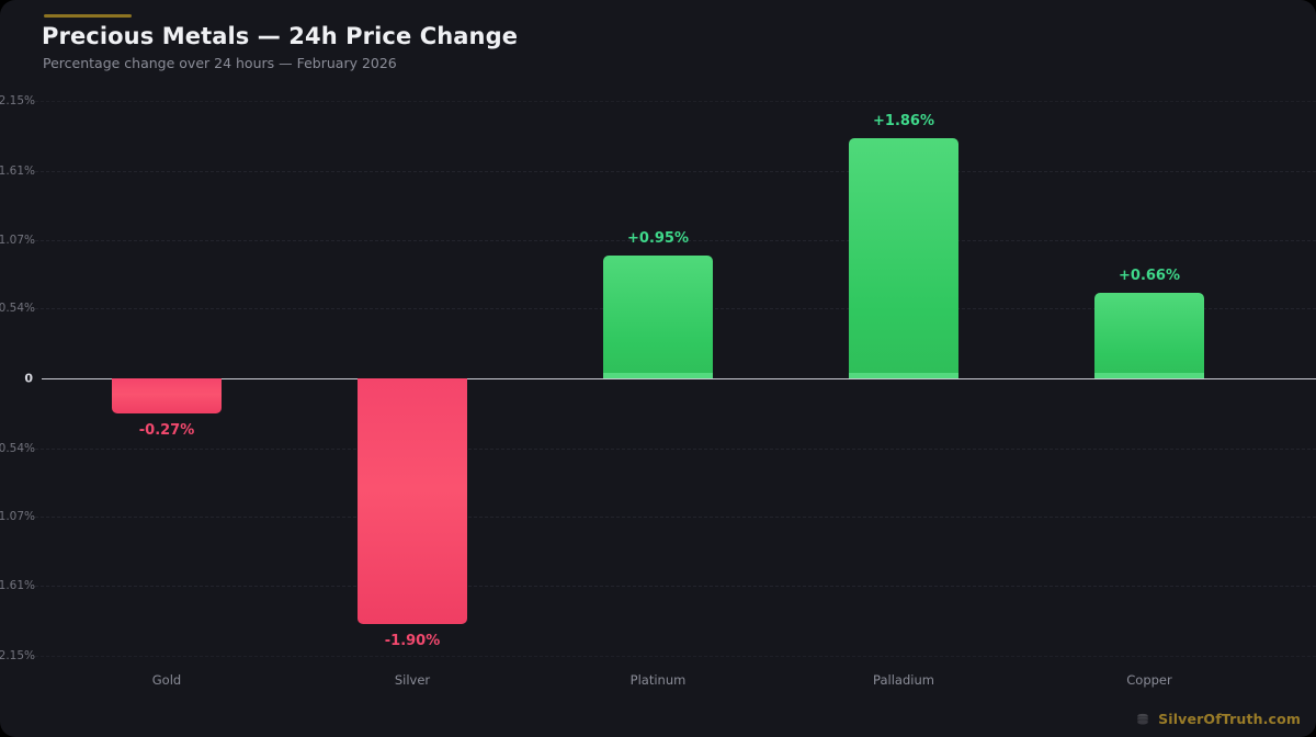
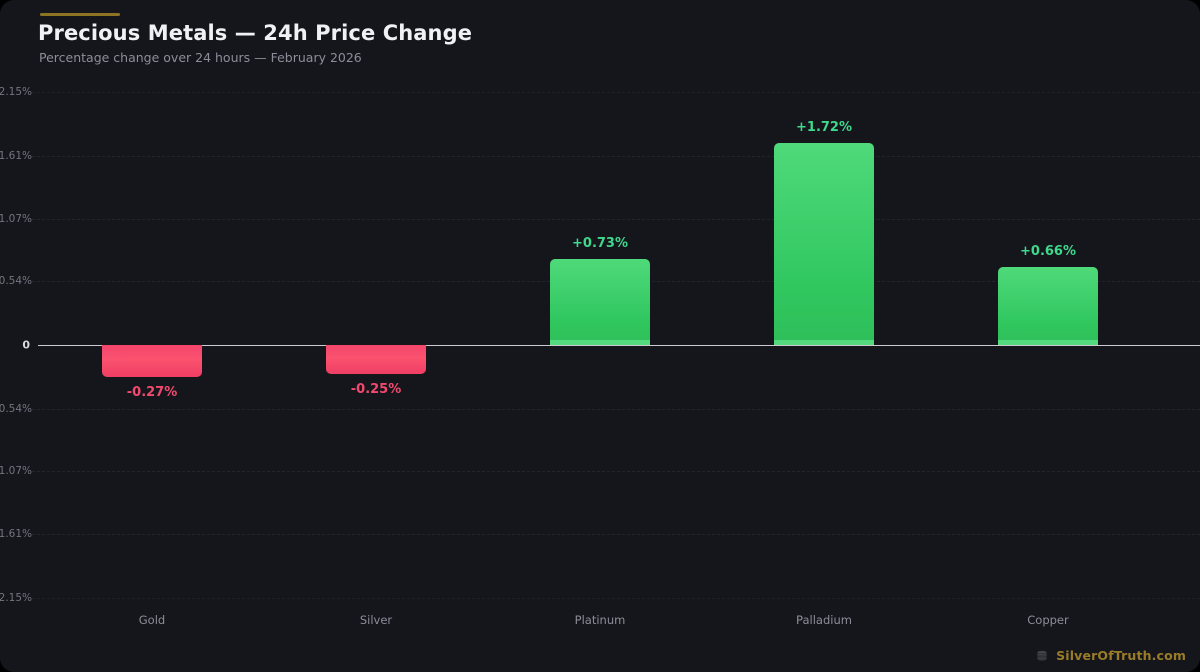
Silver: -1.90% -> -0.25%
Platinum: +0.95% -> +0.73%
Palladium: +1.86% -> +1.72%
